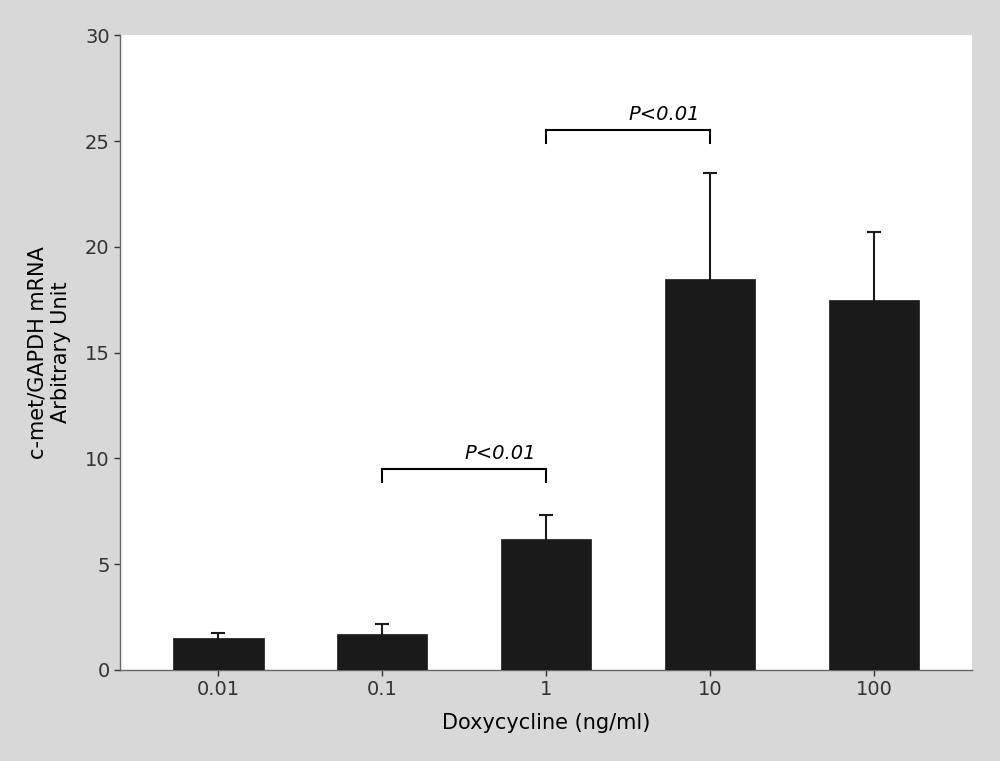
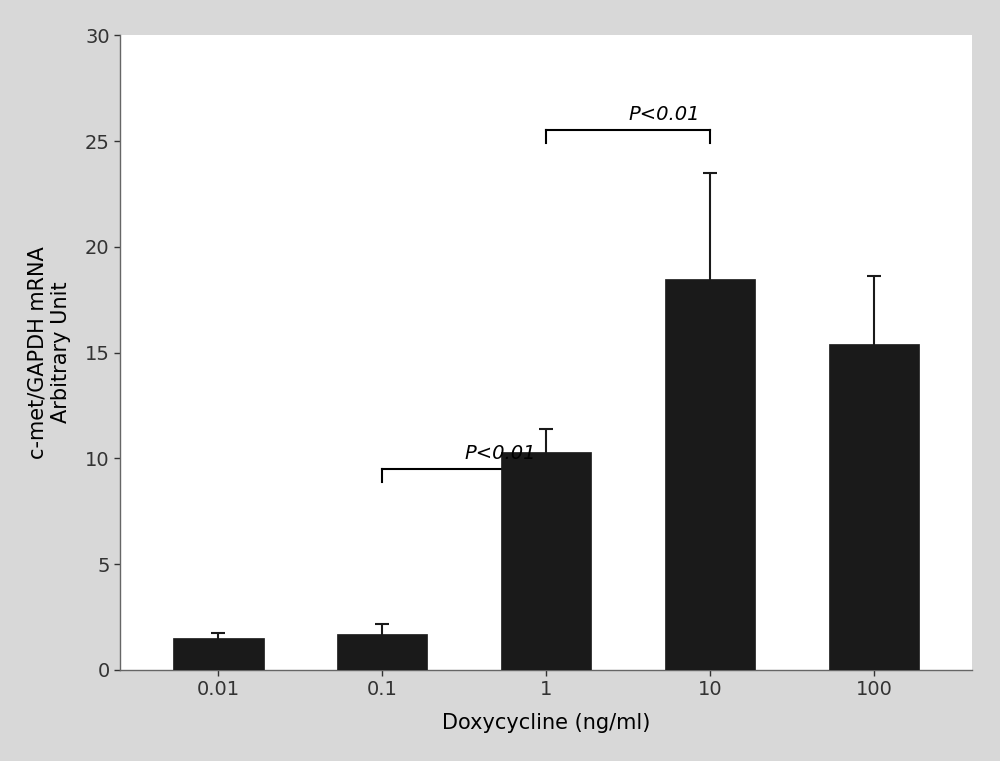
1: 6.2 -> 10.3
100: 17.5 -> 15.4
